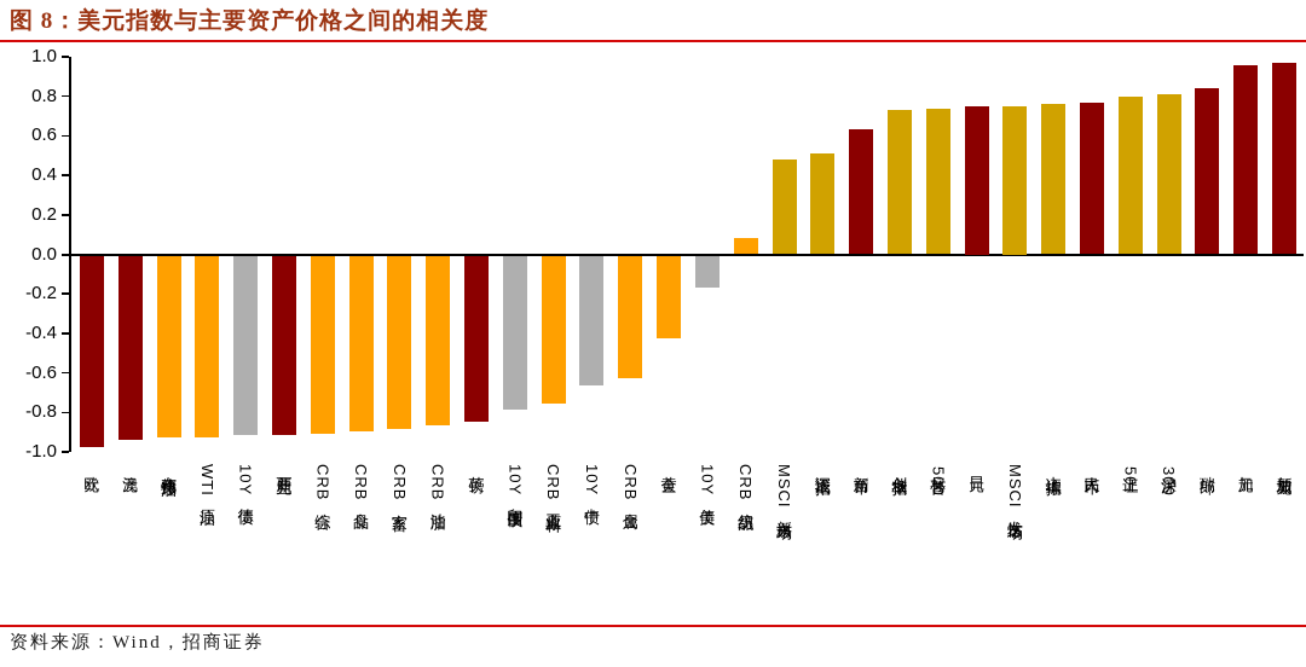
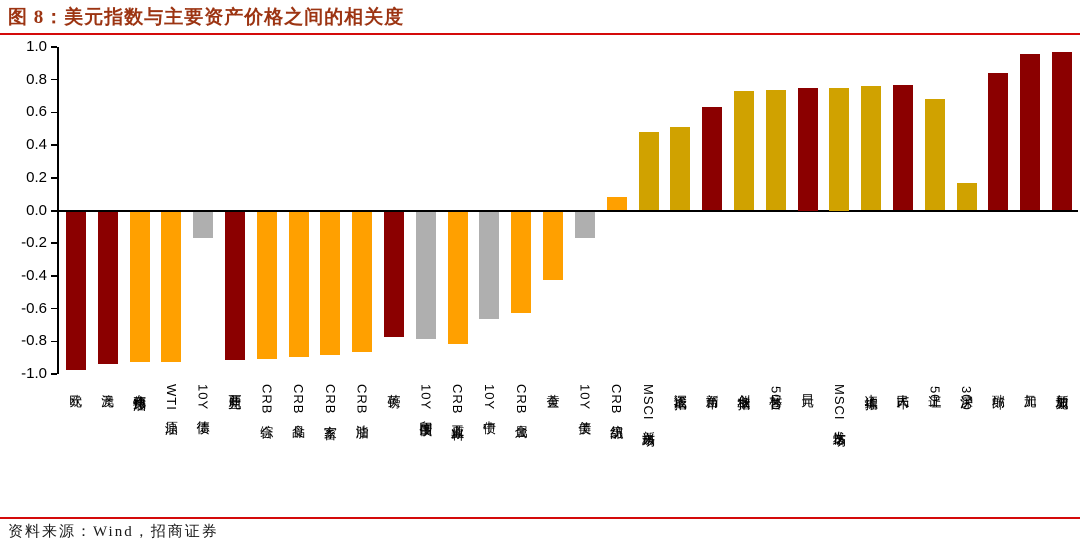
10Y德债: -0.91 -> -0.16
英镑: -0.84 -> -0.77
CRB工业原料: -0.75 -> -0.81
上证50: 0.80 -> 0.68
沪深300: 0.81 -> 0.17
